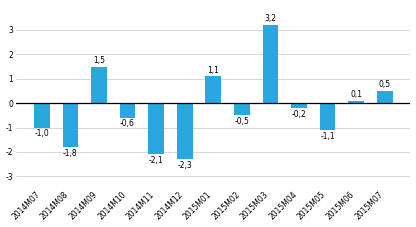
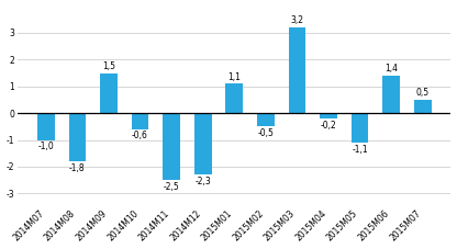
2014M11: -2,1 -> -2,5
2015M06: 0,1 -> 1,4
